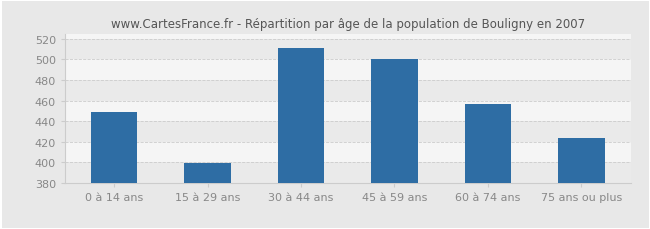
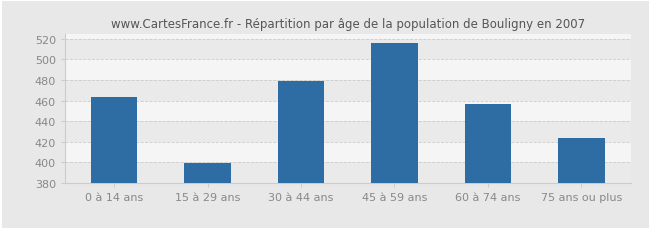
0 à 14 ans: 449 -> 463
30 à 44 ans: 511 -> 479
45 à 59 ans: 500 -> 516
